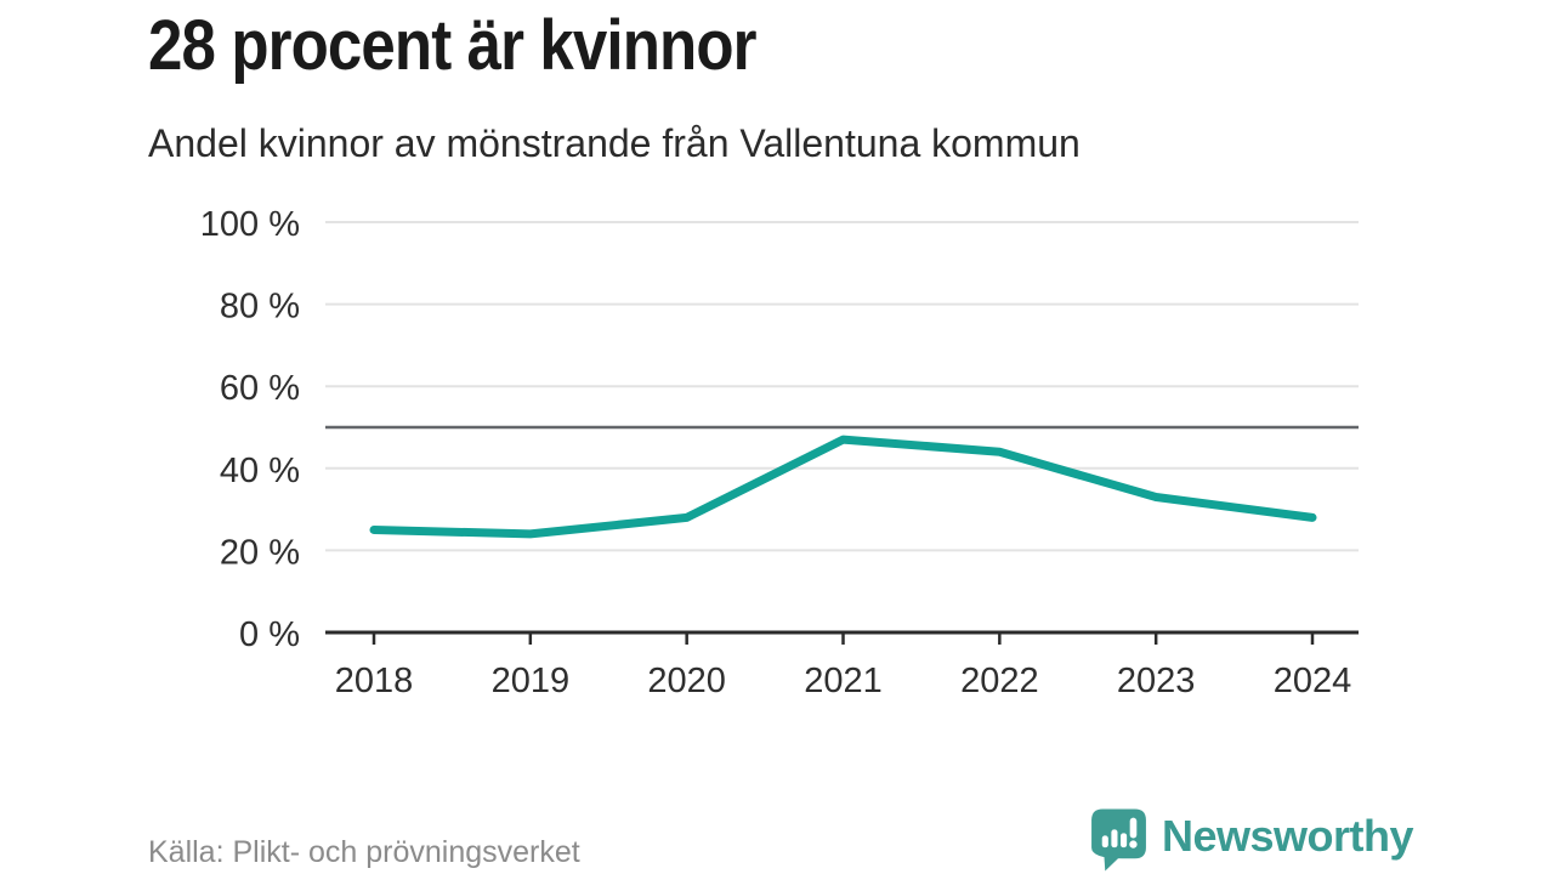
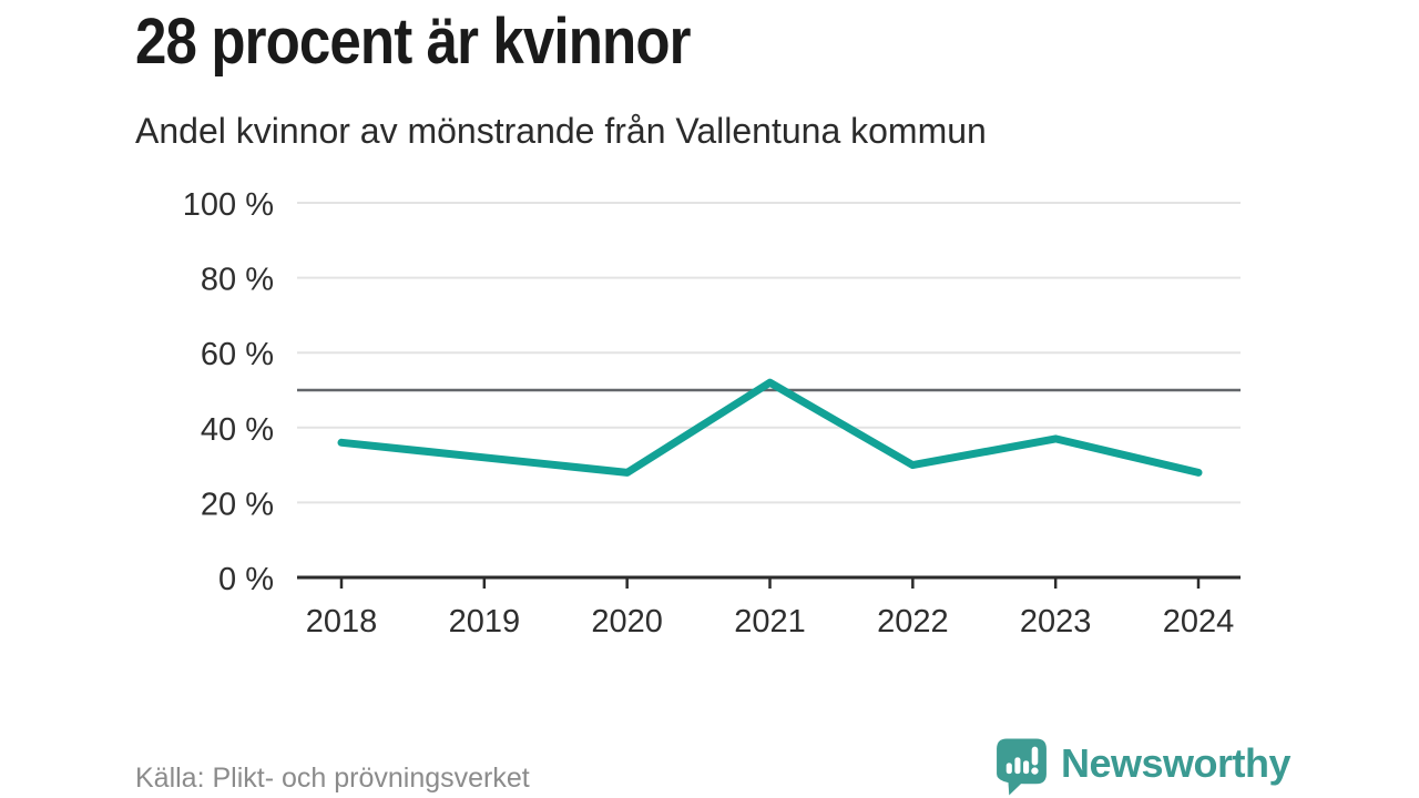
2018: 25% -> 36%
2019: 24% -> 32%
2021: 47% -> 52%
2022: 44% -> 30%
2023: 33% -> 37%
